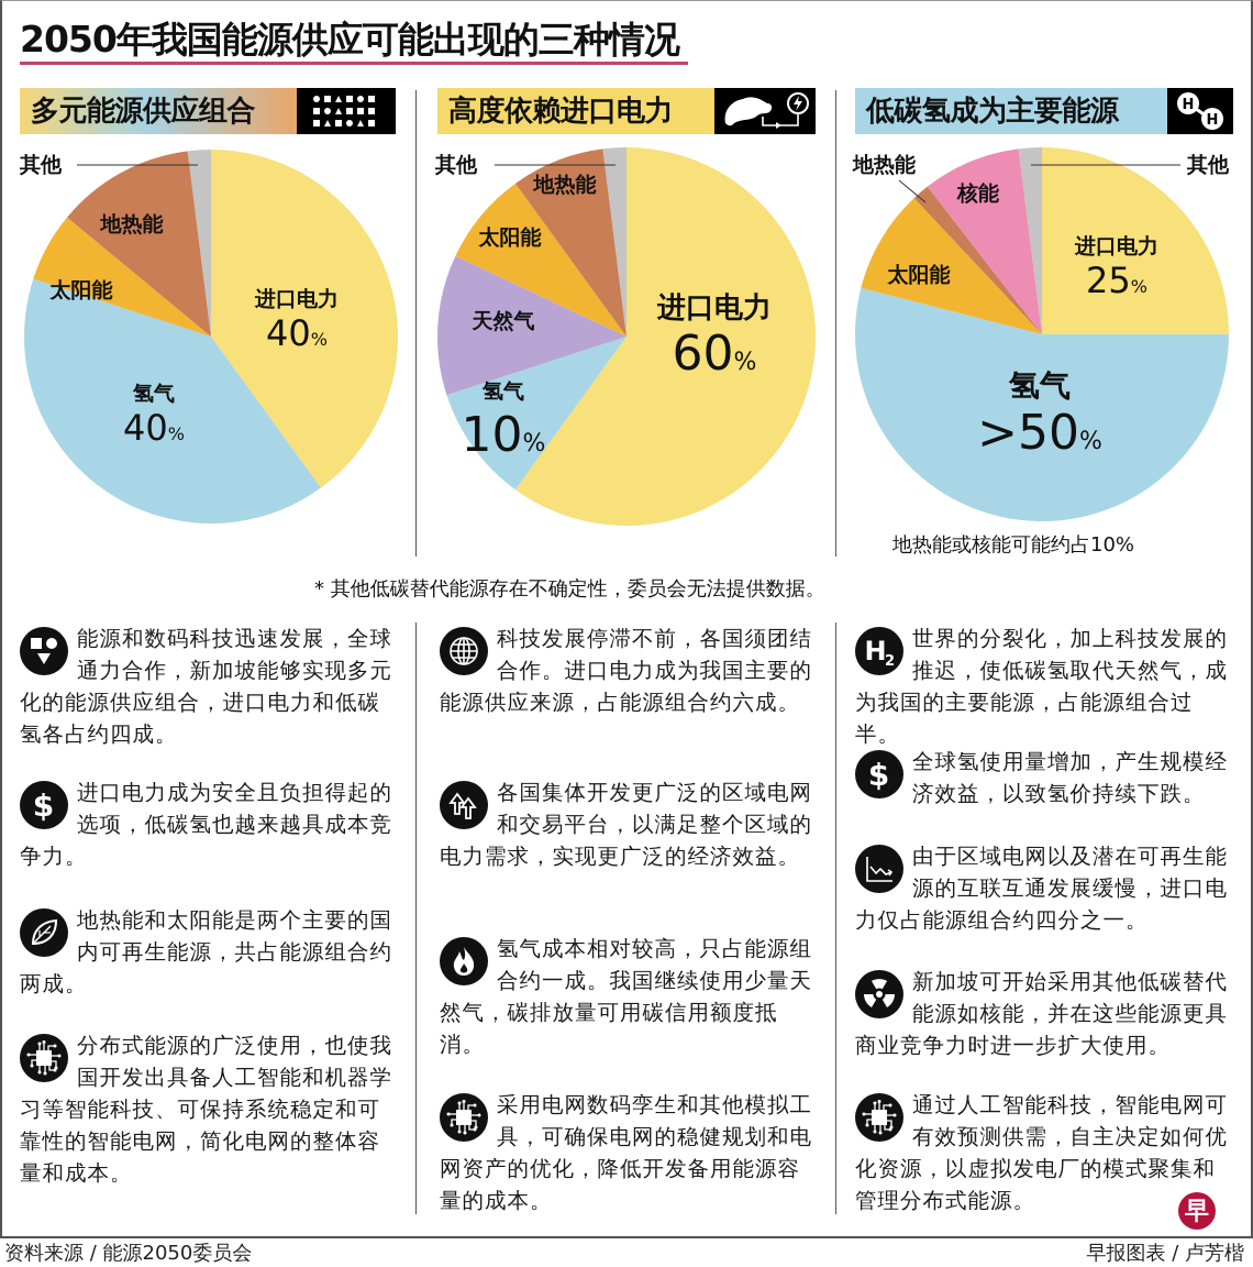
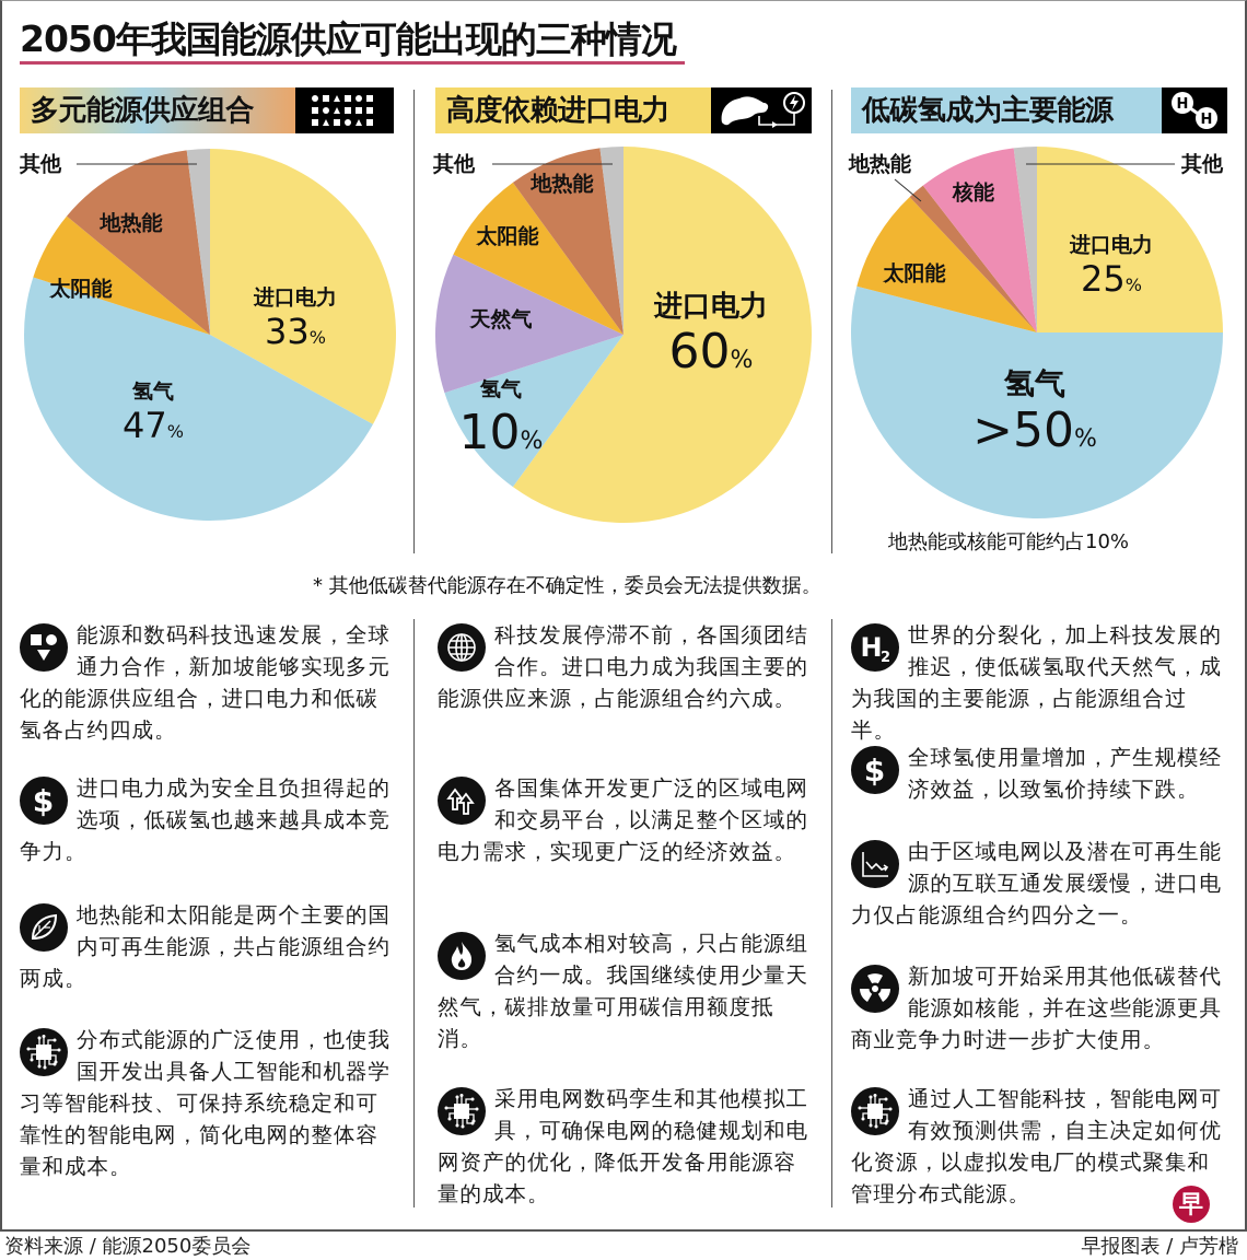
多元能源供应组合/进口电力: 40 -> 33
多元能源供应组合/氢气: 40 -> 47
